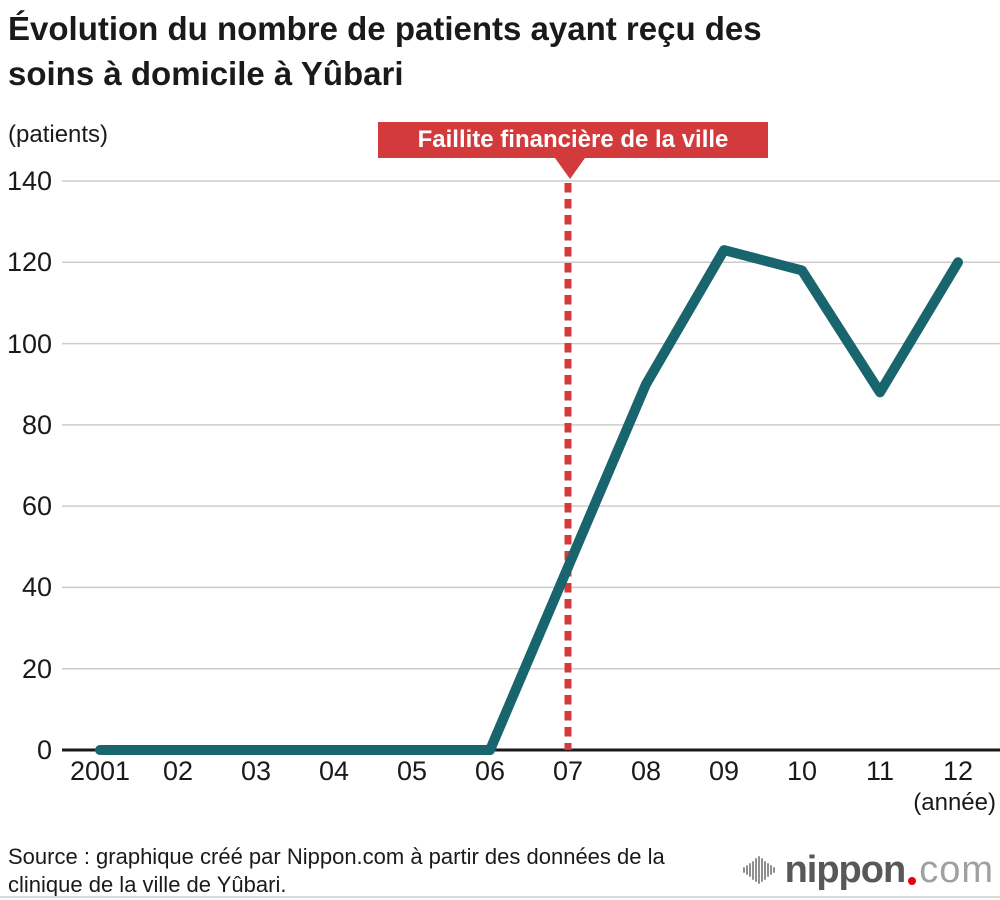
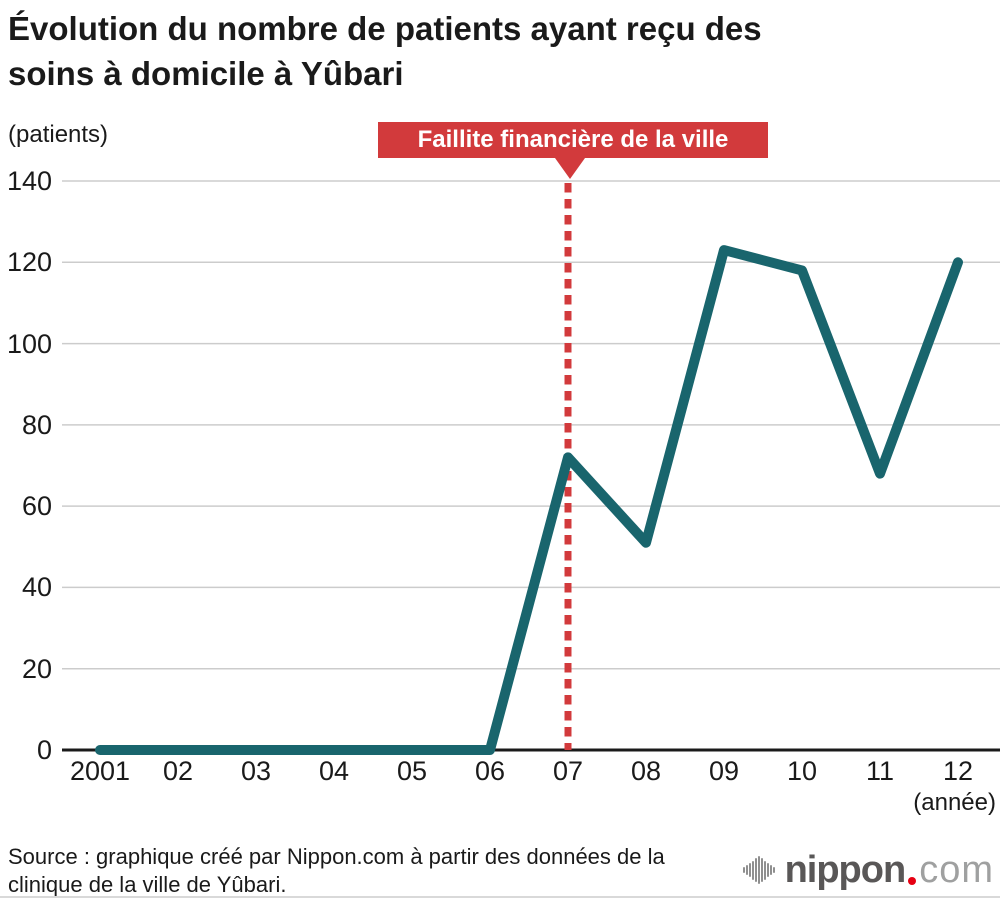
07: 45 -> 72
08: 90 -> 51
11: 88 -> 68
